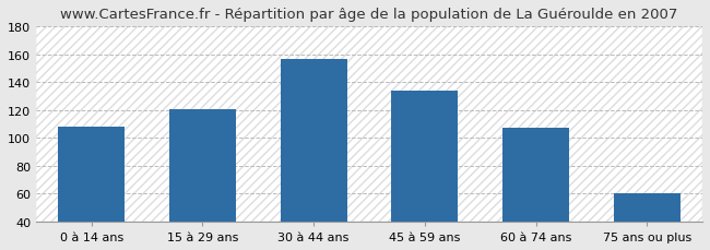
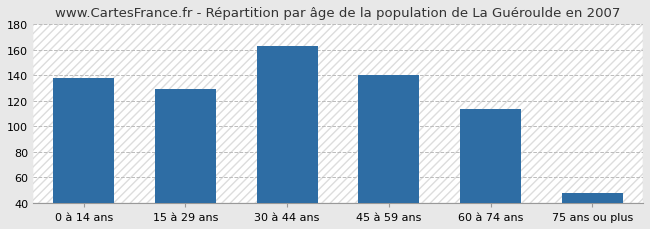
0 à 14 ans: 108 -> 138
15 à 29 ans: 121 -> 129
30 à 44 ans: 157 -> 163
45 à 59 ans: 134 -> 140
60 à 74 ans: 107 -> 114
75 ans ou plus: 60 -> 48
